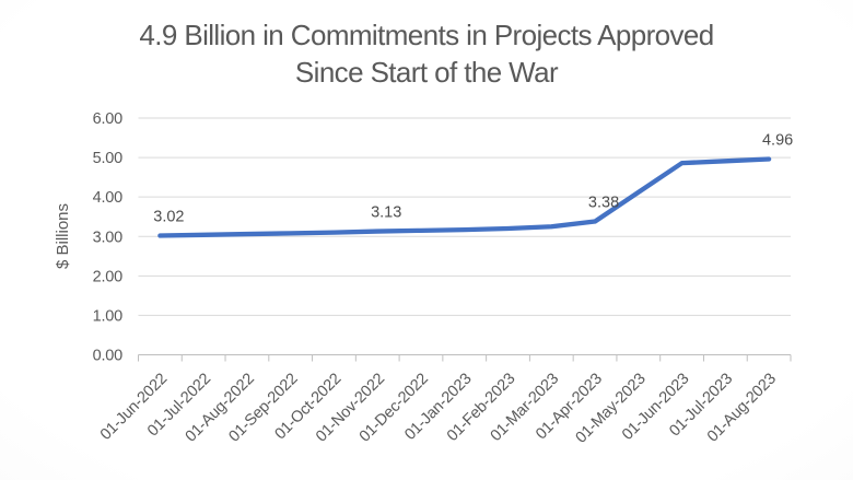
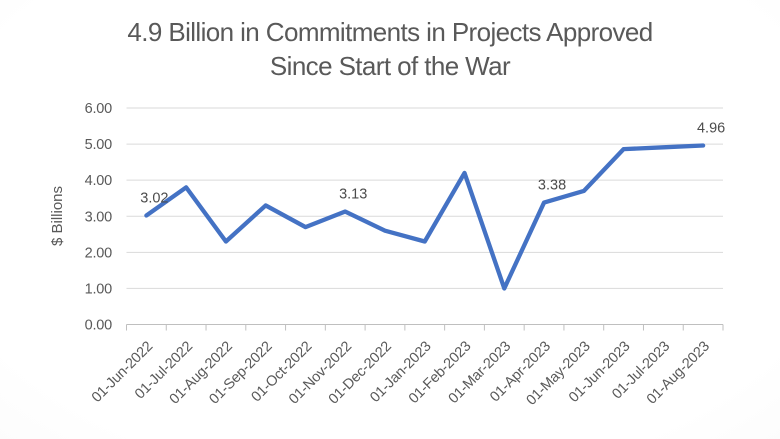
01-Jul-2022: 3.0 -> 3.8
01-Aug-2022: 3.1 -> 2.3
01-Sep-2022: 3.1 -> 3.3
01-Oct-2022: 3.1 -> 2.7
01-Dec-2022: 3.1 -> 2.6
01-Jan-2023: 3.2 -> 2.3
01-Feb-2023: 3.2 -> 4.2
01-Mar-2023: 3.2 -> 1.0
01-May-2023: 4.1 -> 3.7
